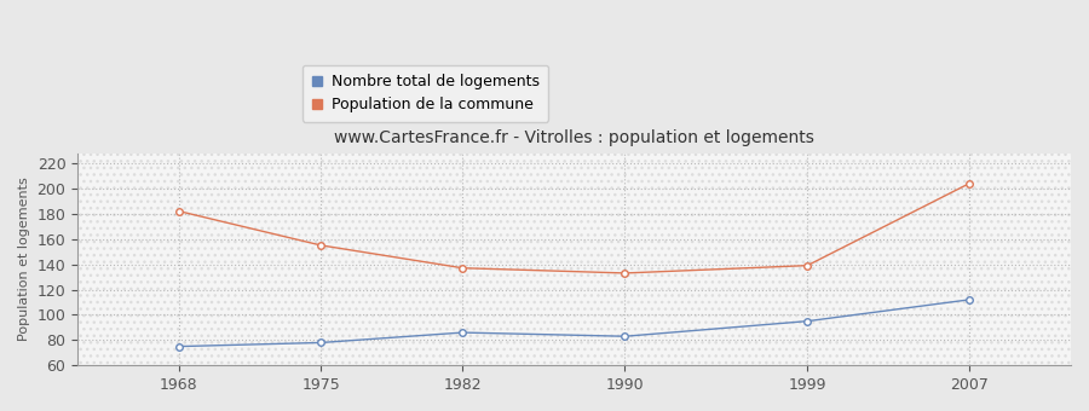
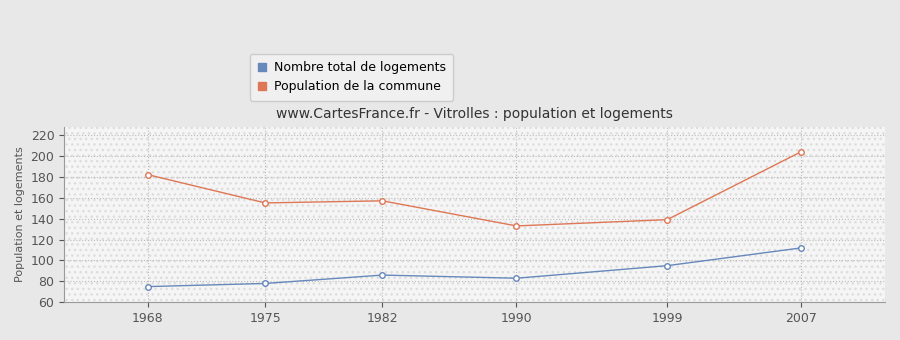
Population de la commune/1982: 137 -> 157
